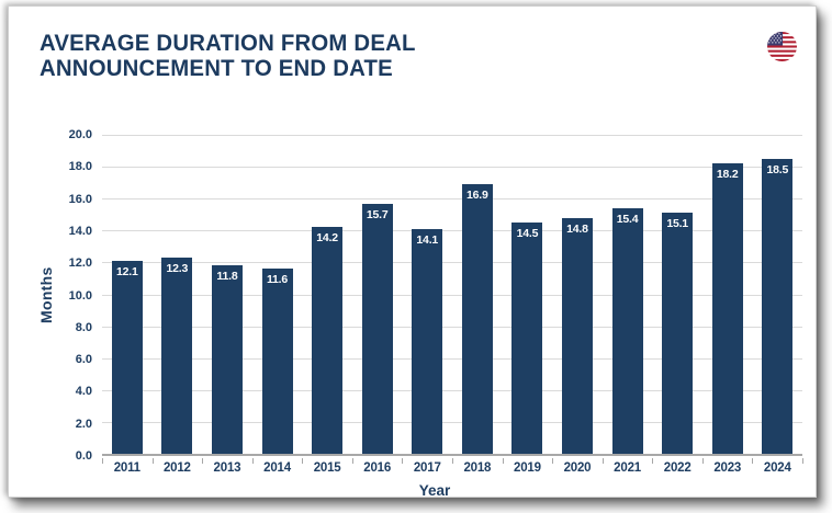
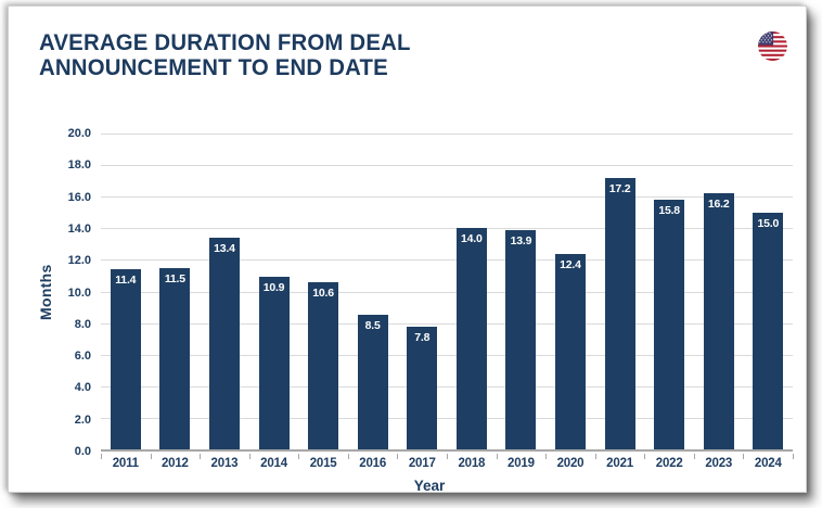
2011: 12.1 -> 11.4
2012: 12.3 -> 11.5
2013: 11.8 -> 13.4
2014: 11.6 -> 10.9
2015: 14.2 -> 10.6
2016: 15.7 -> 8.5
2017: 14.1 -> 7.8
2018: 16.9 -> 14.0
2019: 14.5 -> 13.9
2020: 14.8 -> 12.4
2021: 15.4 -> 17.2
2022: 15.1 -> 15.8
2023: 18.2 -> 16.2
2024: 18.5 -> 15.0
